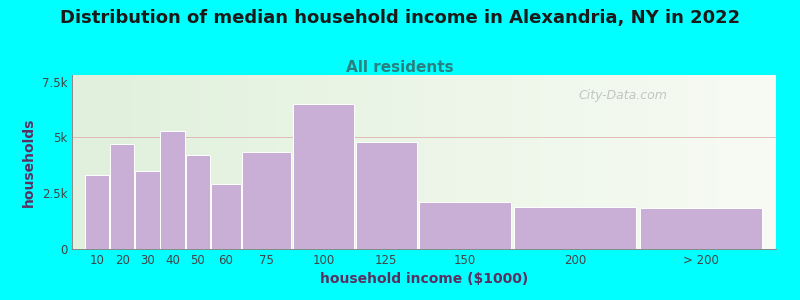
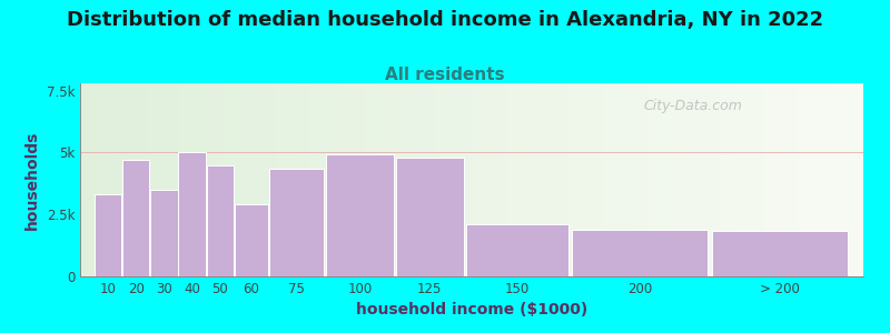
40: 5.30k -> 5.00k
50: 4.20k -> 4.50k
100: 6.50k -> 4.95k
